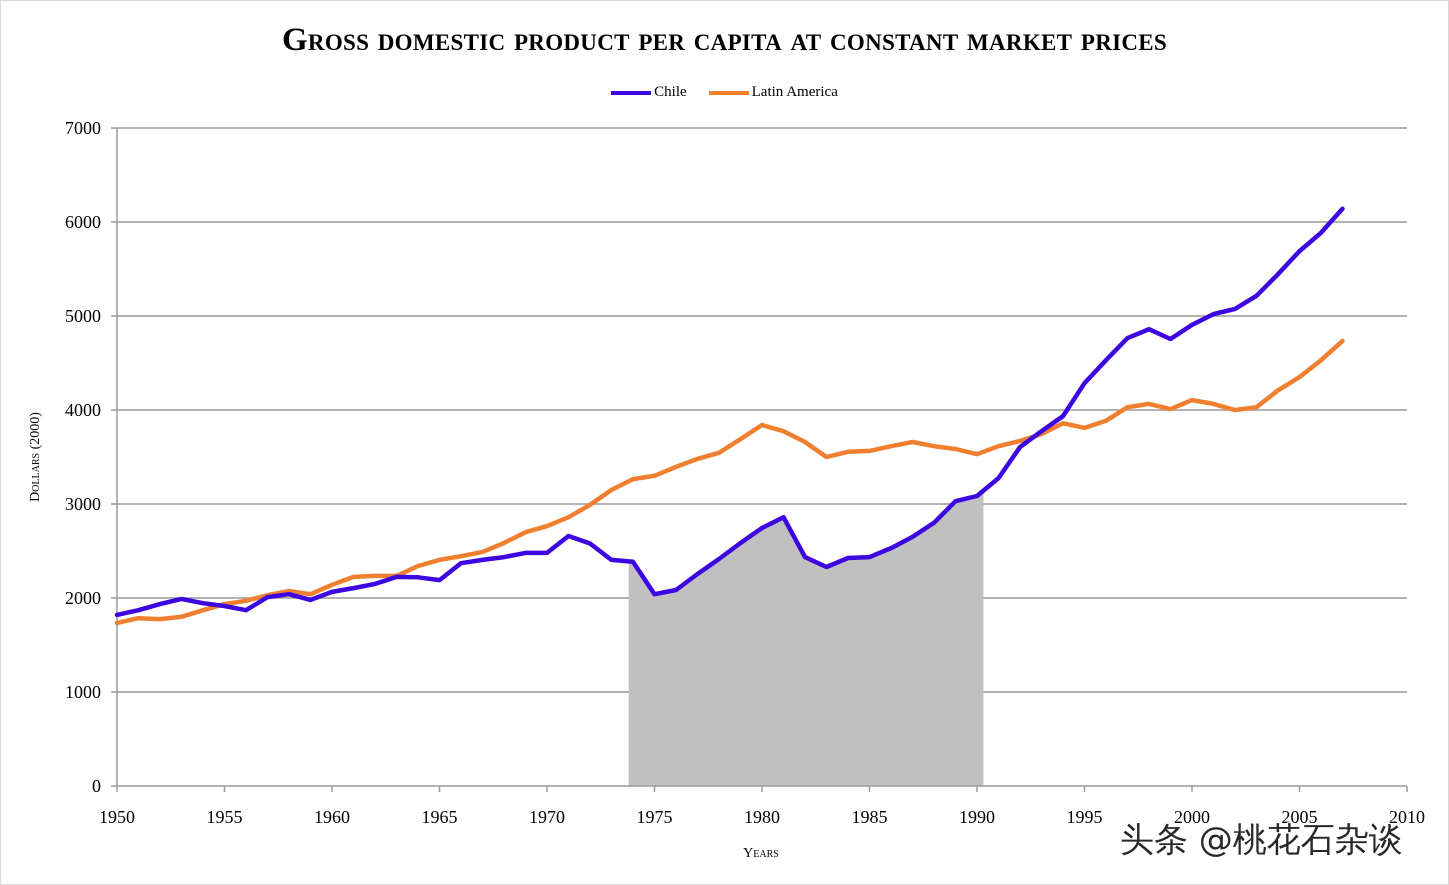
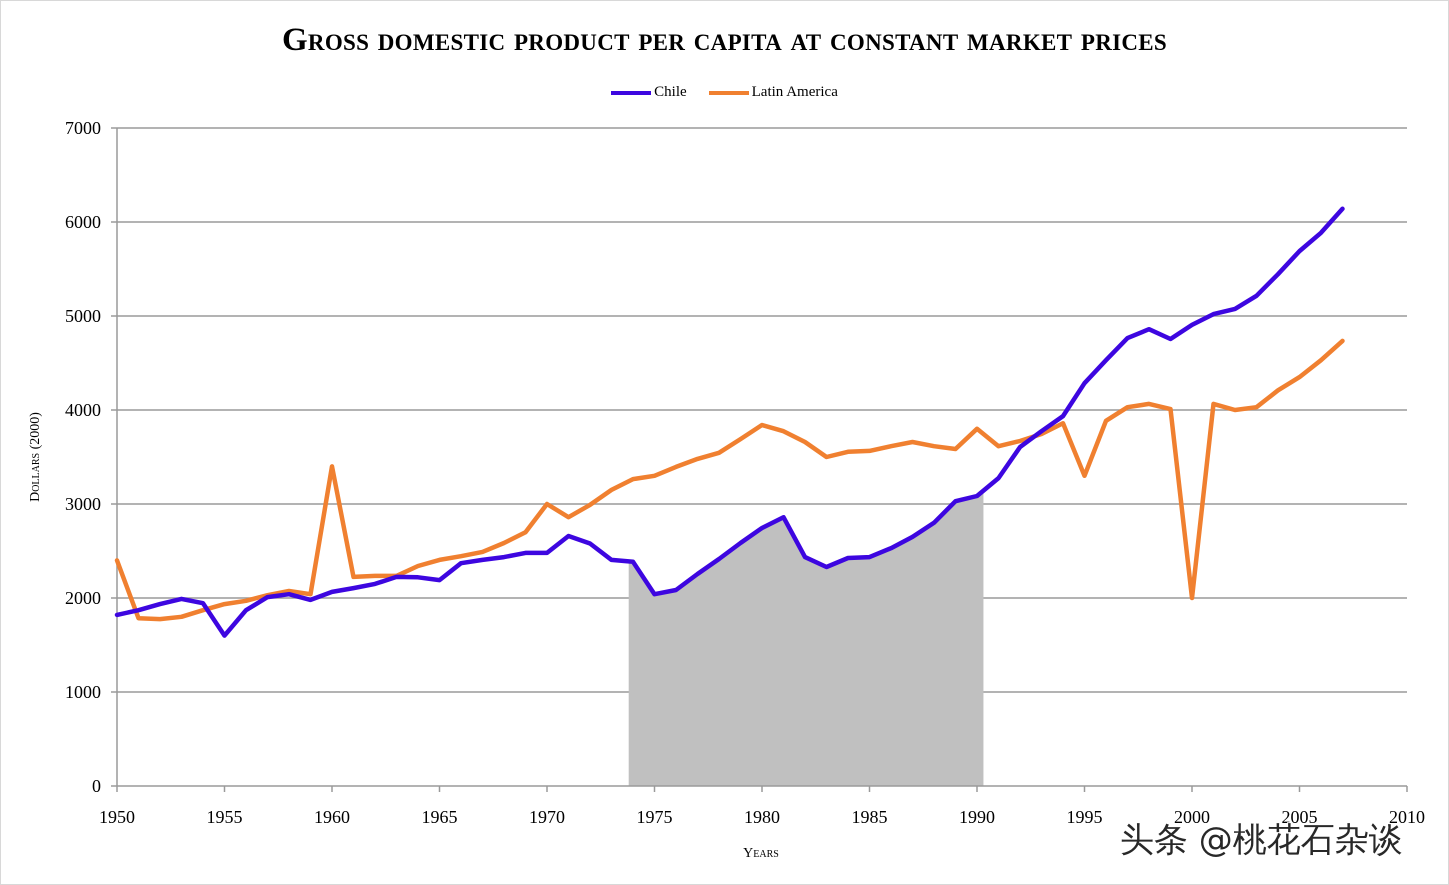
Latin America/1950: 1700 -> 2400
Chile/1955: 1900 -> 1600
Latin America/1960: 2100 -> 3400
Latin America/1970: 2800 -> 3000
Latin America/1990: 3500 -> 3800
Latin America/1995: 3800 -> 3300
Latin America/2000: 4100 -> 2000
